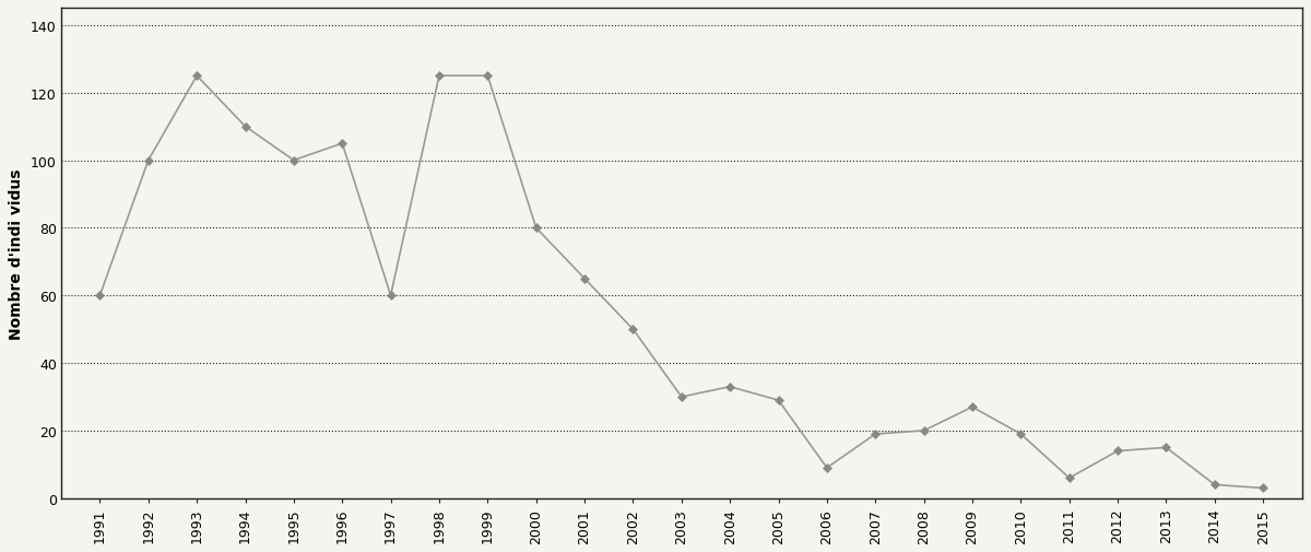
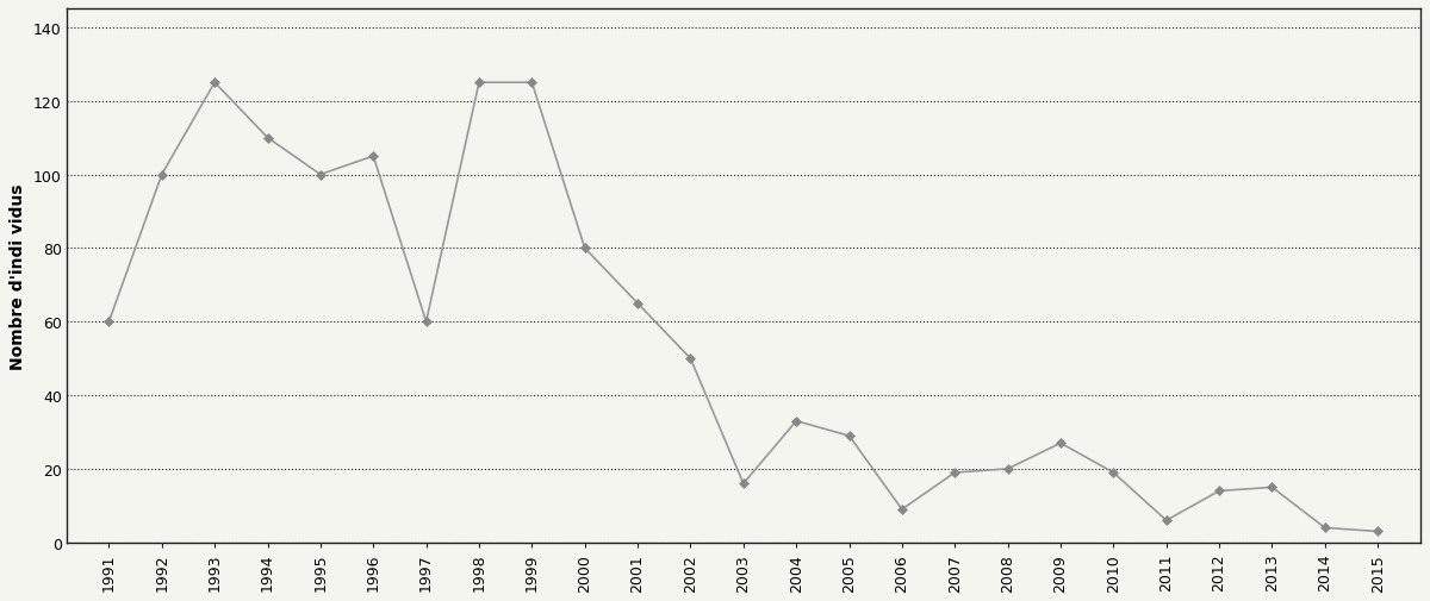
2003: 30 -> 16
